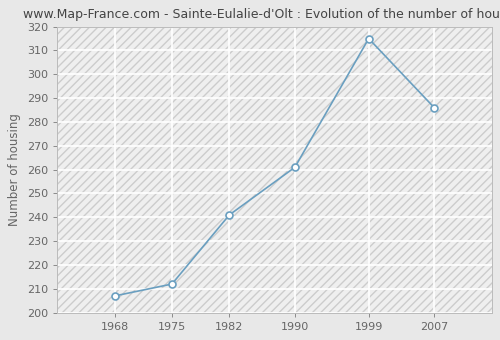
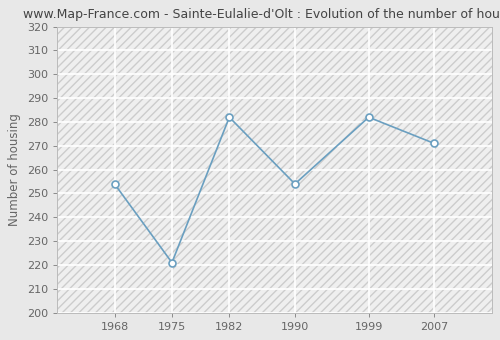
1968: 207 -> 254
1975: 212 -> 221
1982: 241 -> 282
1990: 261 -> 254
1999: 315 -> 282
2007: 286 -> 271
